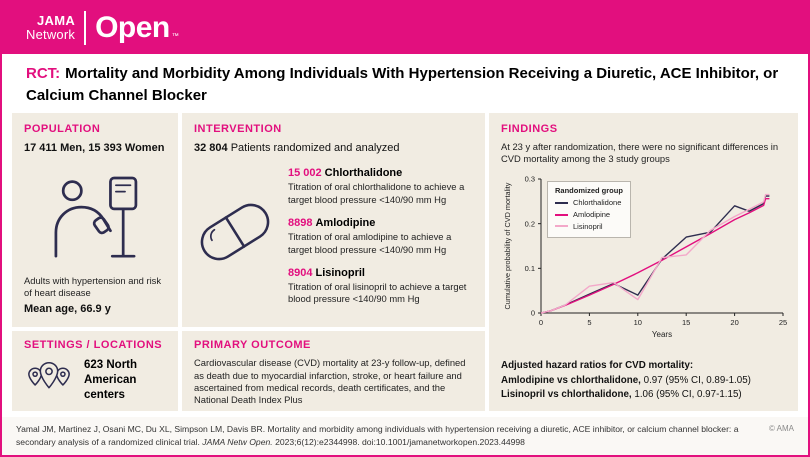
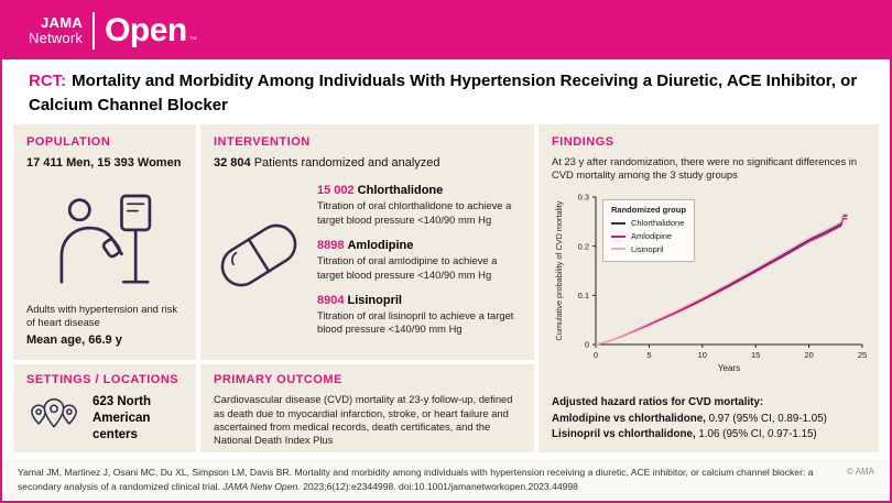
Lisinopril/5: 0.06 -> 0.04
Chlorthalidone/10: 0.04 -> 0.09
Lisinopril/10: 0.03 -> 0.10
Chlorthalidone/15: 0.17 -> 0.15
Lisinopril/15: 0.13 -> 0.15
Chlorthalidone/20: 0.24 -> 0.21
